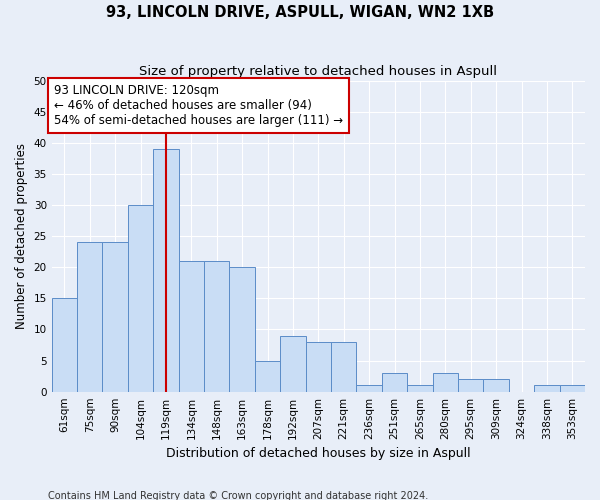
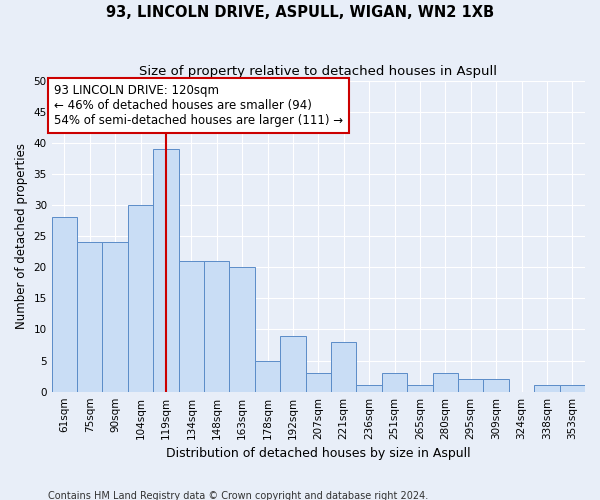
61sqm: 15 -> 28
207sqm: 8 -> 3
